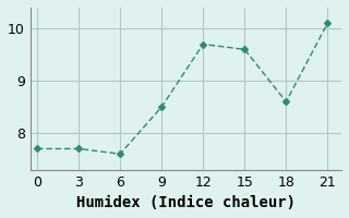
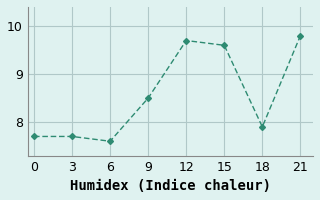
18: 8.6 -> 7.9
21: 10.1 -> 9.8
